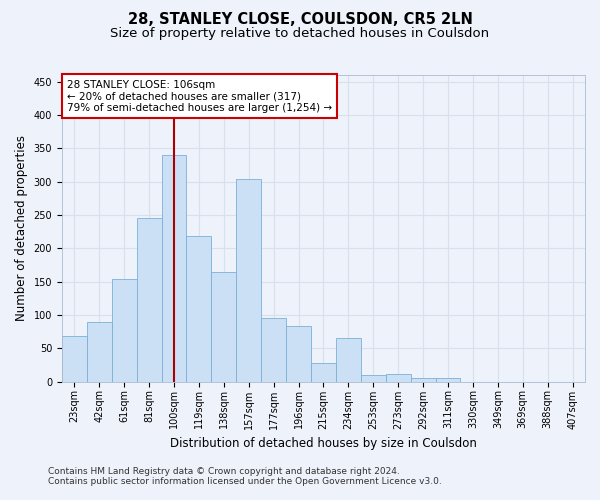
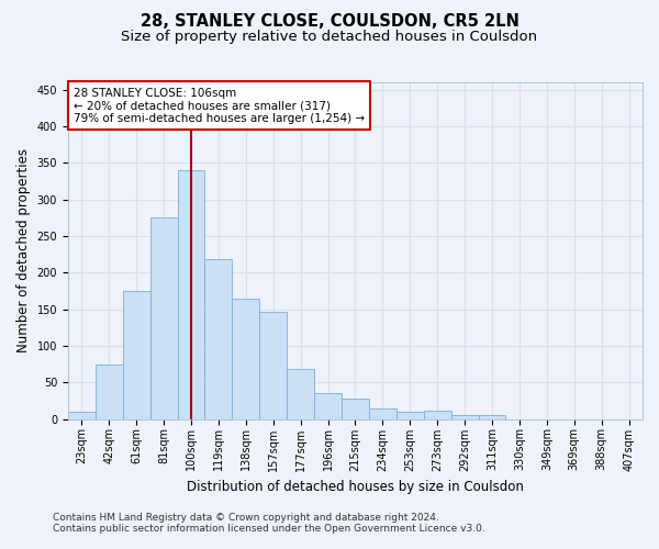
23sqm: 68 -> 10
42sqm: 90 -> 75
61sqm: 154 -> 175
81sqm: 246 -> 275
157sqm: 304 -> 147
177sqm: 96 -> 69
196sqm: 84 -> 35
234sqm: 66 -> 15
